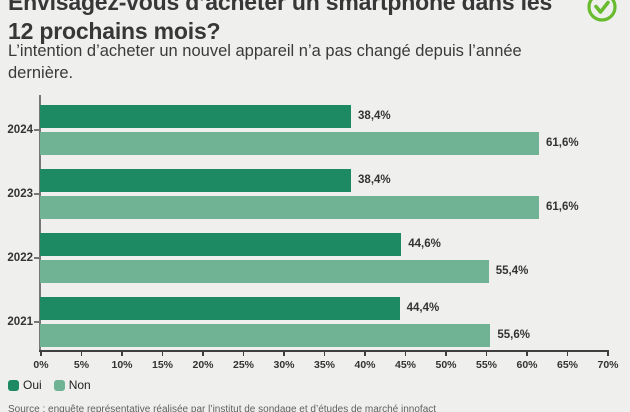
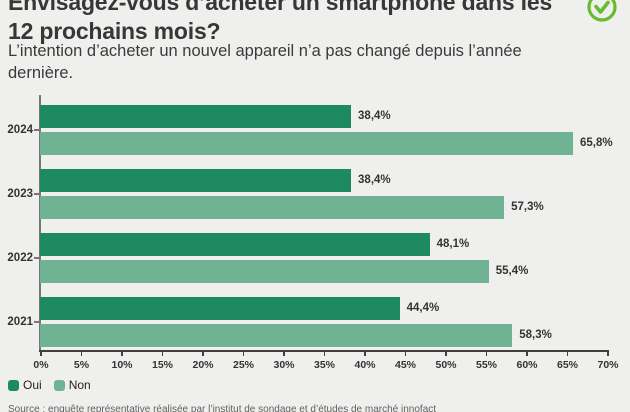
Non/2024: 61,6% -> 65,8%
Non/2023: 61,6% -> 57,3%
Oui/2022: 44,6% -> 48,1%
Non/2021: 55,6% -> 58,3%
